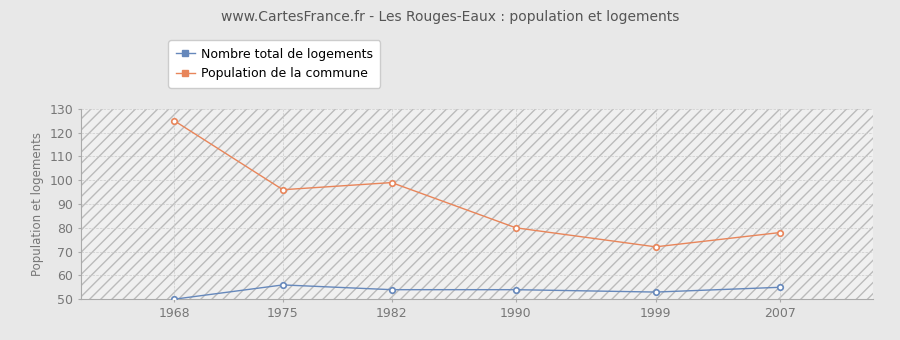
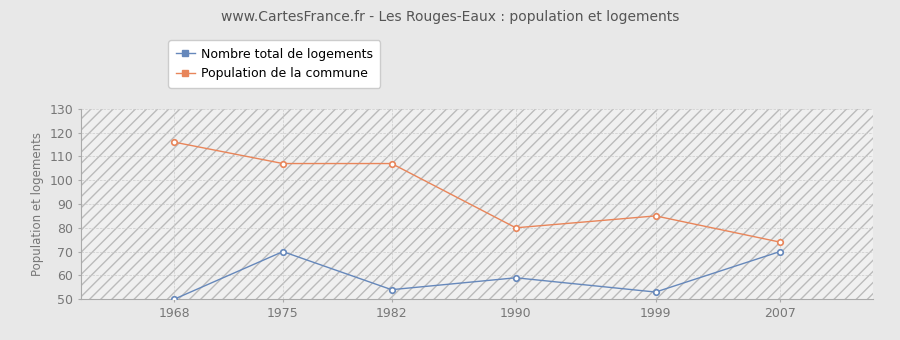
Population de la commune/1968: 125 -> 116
Nombre total de logements/1975: 56 -> 70
Population de la commune/1975: 96 -> 107
Population de la commune/1982: 99 -> 107
Nombre total de logements/1990: 54 -> 59
Population de la commune/1999: 72 -> 85
Nombre total de logements/2007: 55 -> 70
Population de la commune/2007: 78 -> 74
